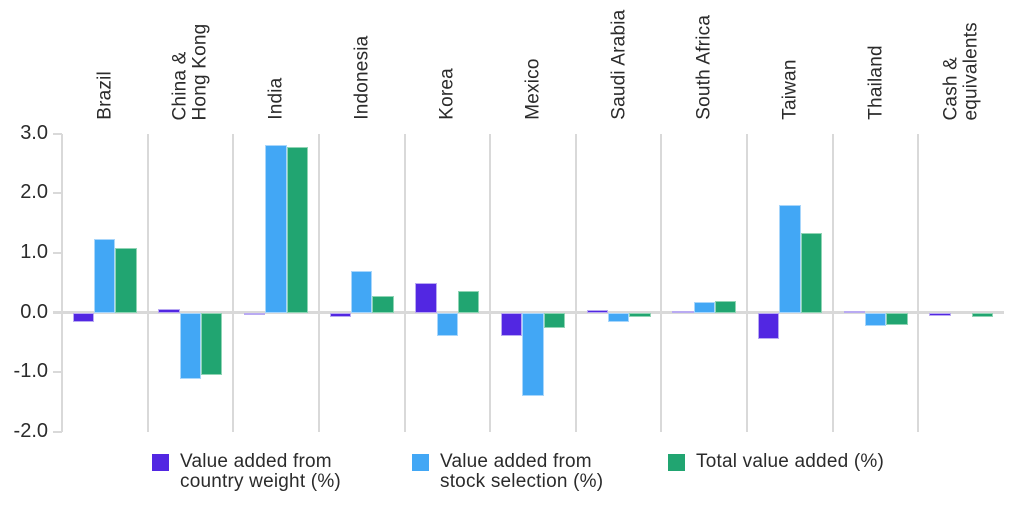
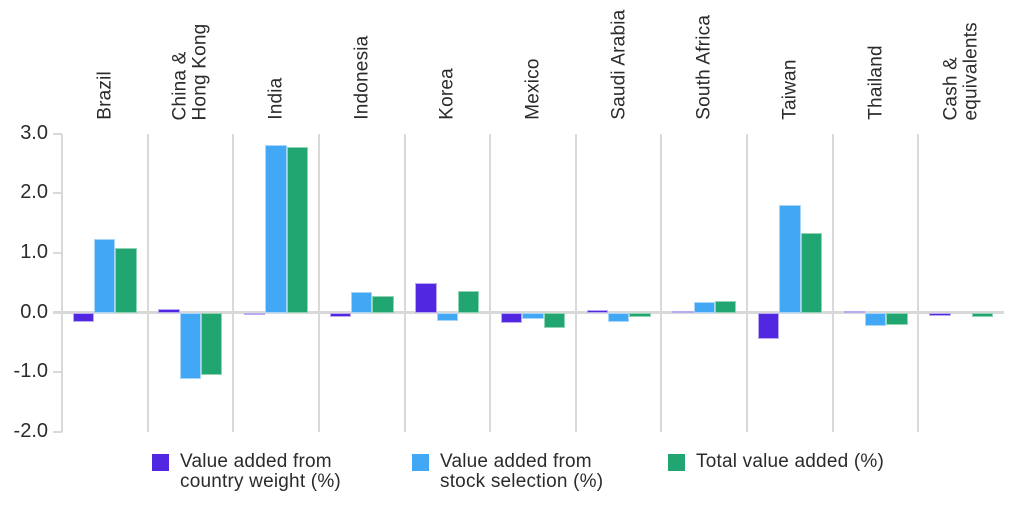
Value added from stock selection (%)/Indonesia: 0.7 -> 0.3
Value added from stock selection (%)/Korea: -0.4 -> -0.1
Value added from country weight (%)/Mexico: -0.4 -> -0.2
Value added from stock selection (%)/Mexico: -1.4 -> -0.1
